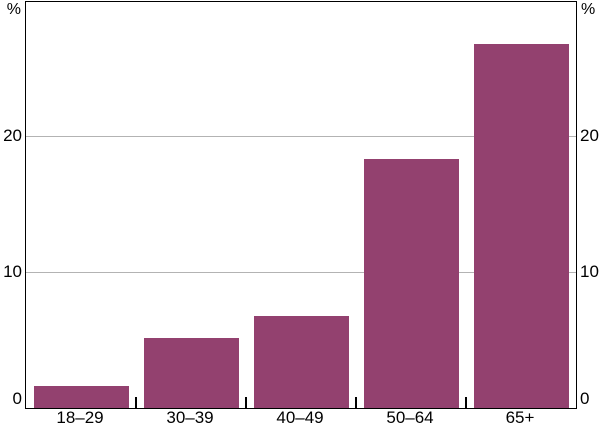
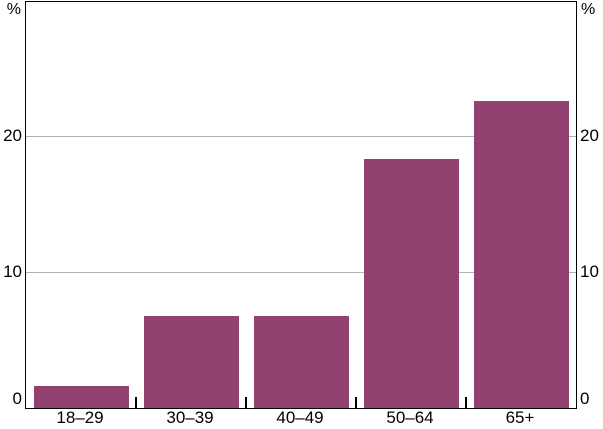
30–39: 5.2 -> 6.8
65+: 26.9 -> 22.7
